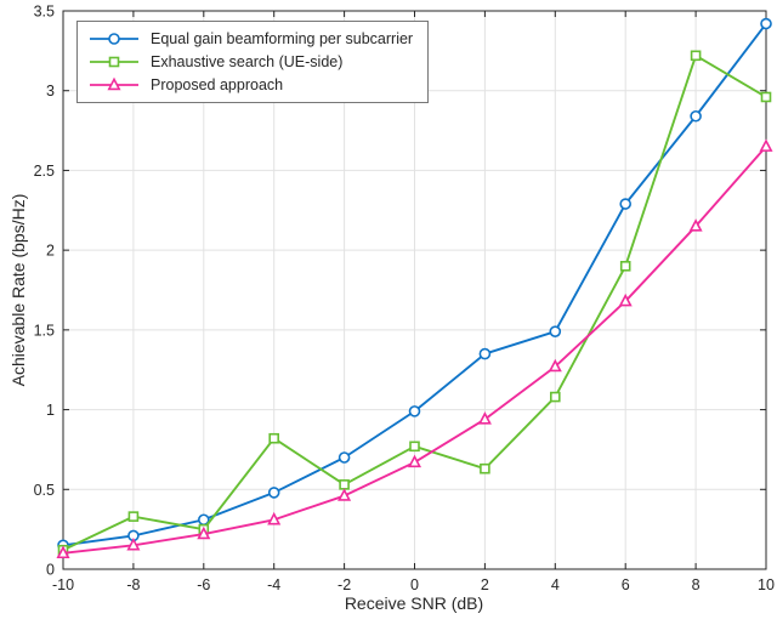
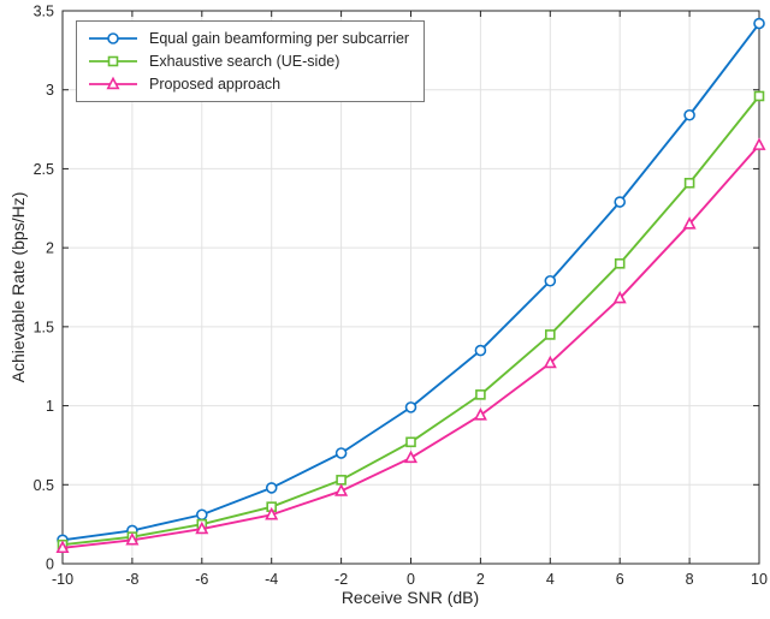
Exhaustive search (UE-side)/-8: 0.33 -> 0.17
Exhaustive search (UE-side)/-4: 0.82 -> 0.36
Exhaustive search (UE-side)/2: 0.63 -> 1.07
Equal gain beamforming per subcarrier/4: 1.49 -> 1.79
Exhaustive search (UE-side)/4: 1.08 -> 1.45
Exhaustive search (UE-side)/8: 3.22 -> 2.41
